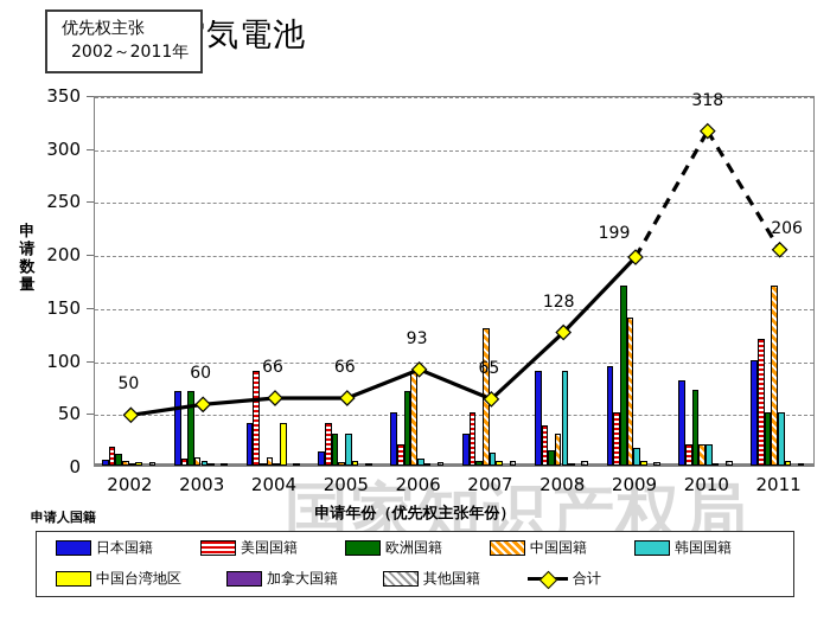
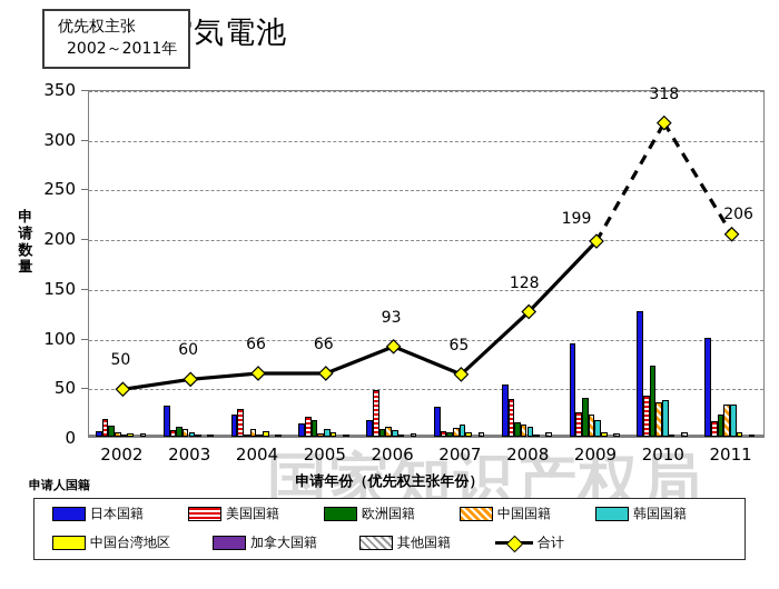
日本国籍/2003: 70 -> 30
欧洲国籍/2003: 70 -> 10
日本国籍/2004: 40 -> 20
美国国籍/2004: 90 -> 30
中国台湾地区/2004: 40 -> 10
美国国籍/2005: 40 -> 20
欧洲国籍/2005: 30 -> 20
韩国国籍/2005: 30 -> 10
日本国籍/2006: 50 -> 20
美国国籍/2006: 20 -> 50
欧洲国籍/2006: 70 -> 10
中国国籍/2006: 90 -> 10
美国国籍/2007: 50 -> 10
中国国籍/2007: 130 -> 10
日本国籍/2008: 90 -> 50
中国国籍/2008: 30 -> 10
韩国国籍/2008: 90 -> 10
美国国籍/2009: 50 -> 20
欧洲国籍/2009: 170 -> 40
中国国籍/2009: 140 -> 20
日本国籍/2010: 80 -> 130
美国国籍/2010: 20 -> 40
中国国籍/2010: 20 -> 40
韩国国籍/2010: 20 -> 40
美国国籍/2011: 120 -> 20
欧洲国籍/2011: 50 -> 20
中国国籍/2011: 170 -> 30
韩国国籍/2011: 50 -> 30
